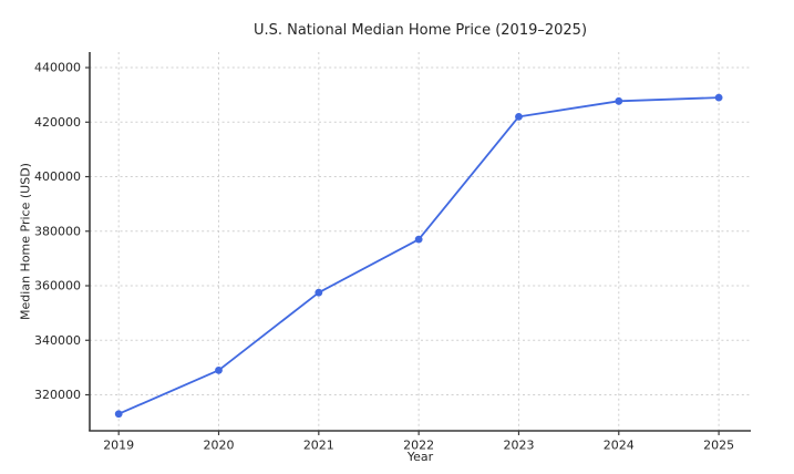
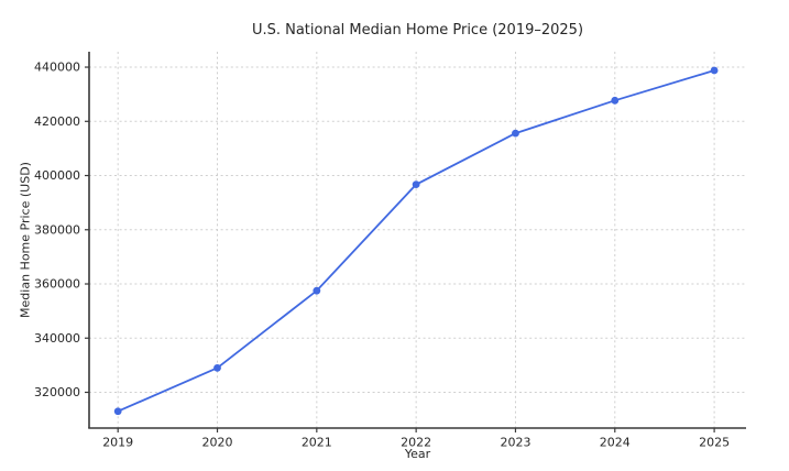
2022: 377000 -> 397000
2023: 422000 -> 416000
2025: 429000 -> 439000
